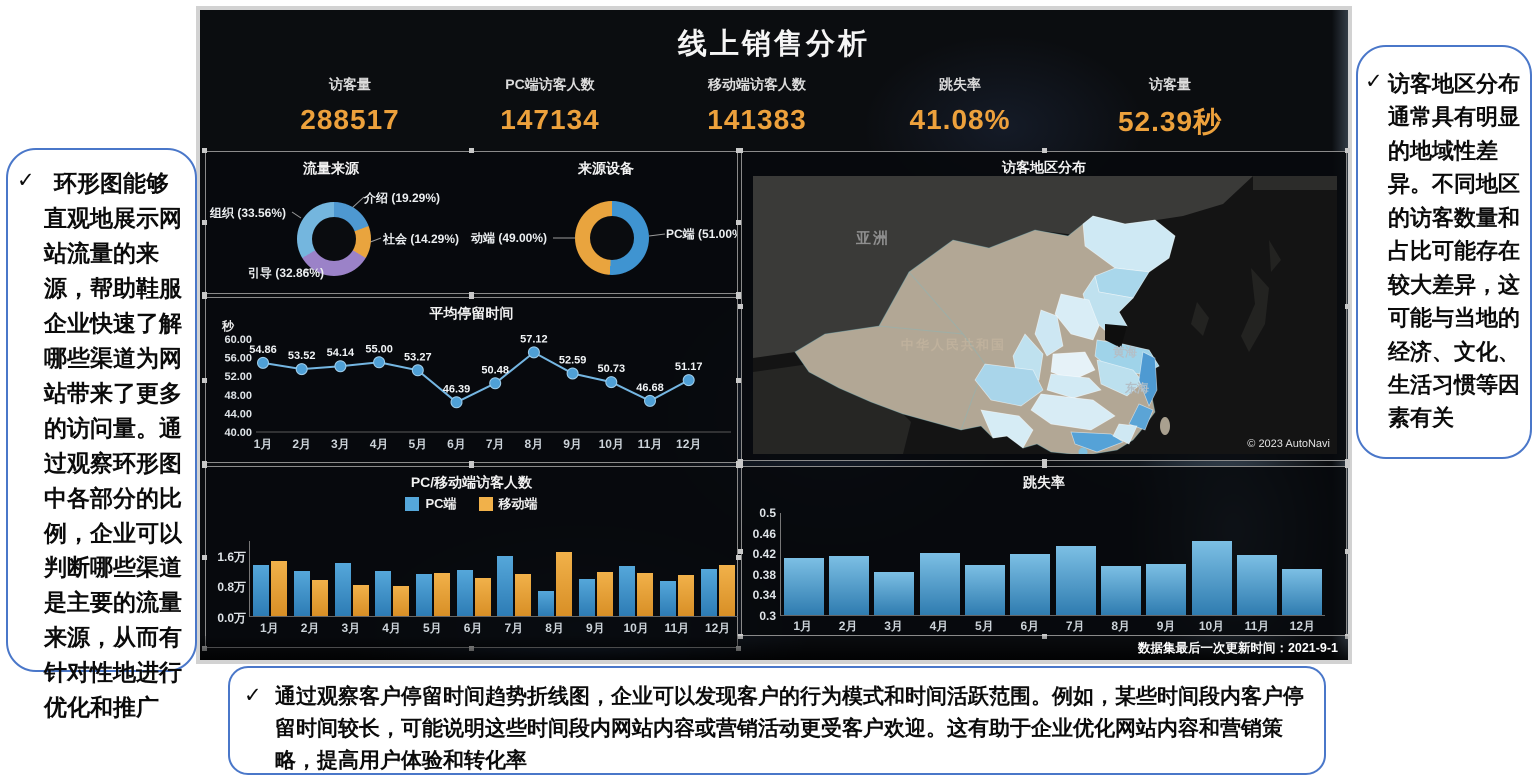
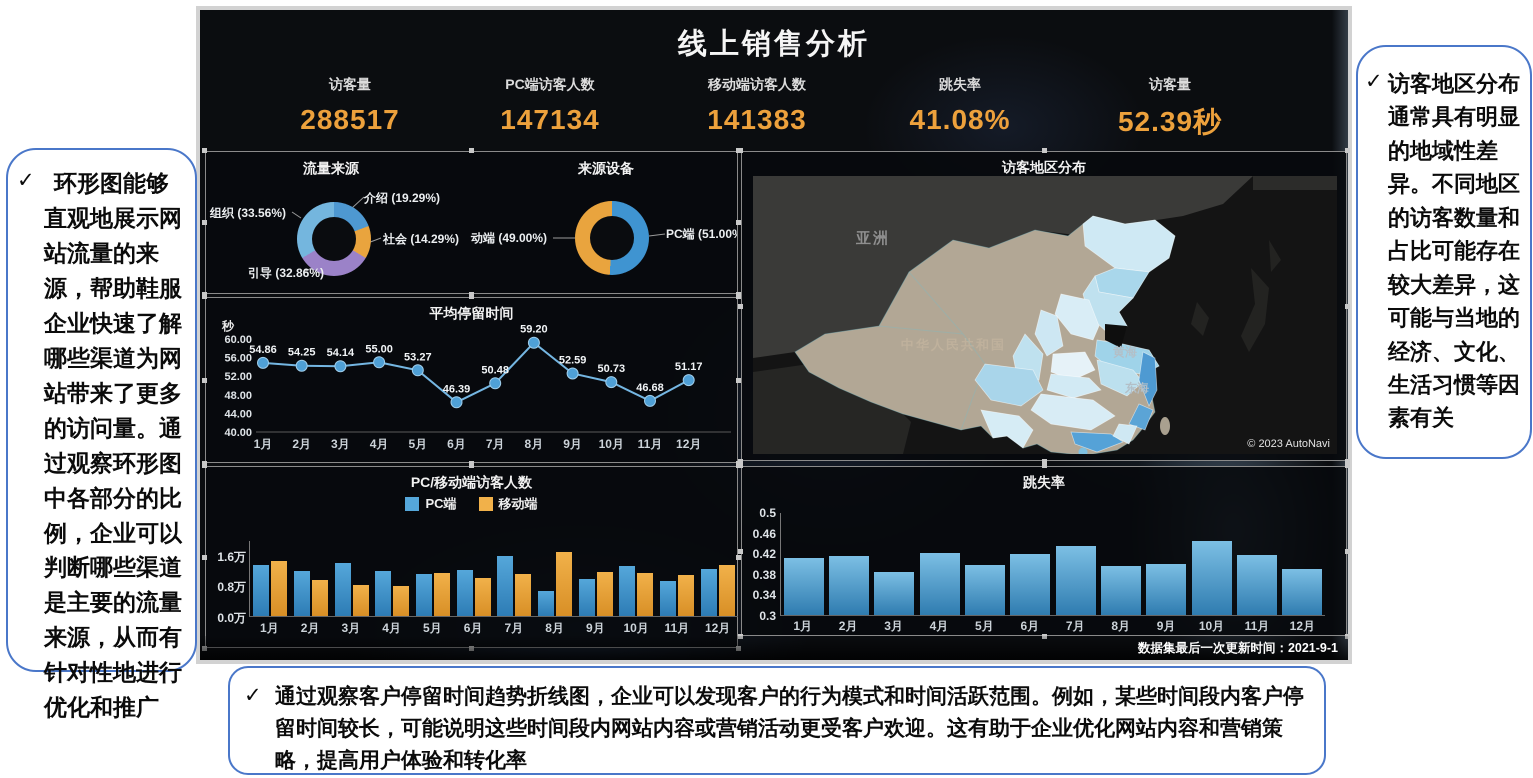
平均停留时间/2月: 53.52 -> 54.25
平均停留时间/8月: 57.12 -> 59.20
